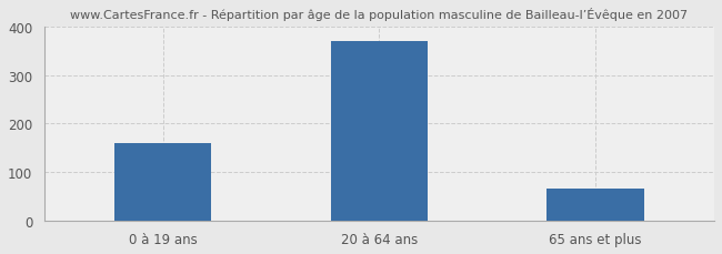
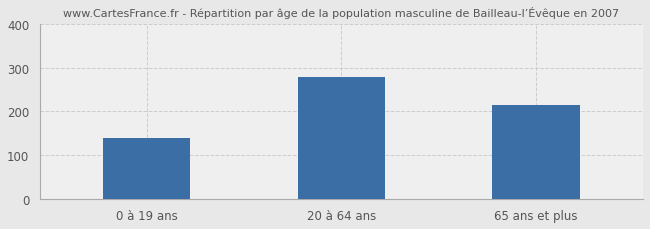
0 à 19 ans: 160 -> 140
20 à 64 ans: 370 -> 280
65 ans et plus: 65 -> 215
